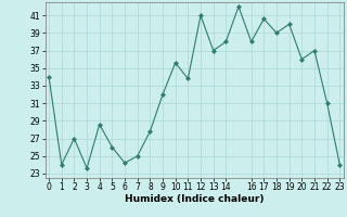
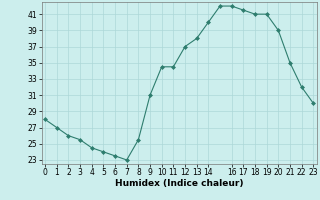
0: 34.0 -> 28.0
1: 24.0 -> 27.0
2: 27.0 -> 26.0
3: 23.6 -> 25.5
4: 28.6 -> 24.5
5: 26.0 -> 24.0
6: 24.2 -> 23.5
7: 25.0 -> 23.0
8: 27.8 -> 25.5
9: 32.0 -> 31.0
10: 35.6 -> 34.5
11: 33.8 -> 34.5
12: 41.0 -> 37.0
13: 37.0 -> 38.0
14: 38.0 -> 40.0
16: 38.0 -> 42.0
17: 40.6 -> 41.5
18: 39.0 -> 41.0
19: 40.0 -> 41.0
20: 36.0 -> 39.0
21: 37.0 -> 35.0
22: 31.0 -> 32.0
23: 24.0 -> 30.0
